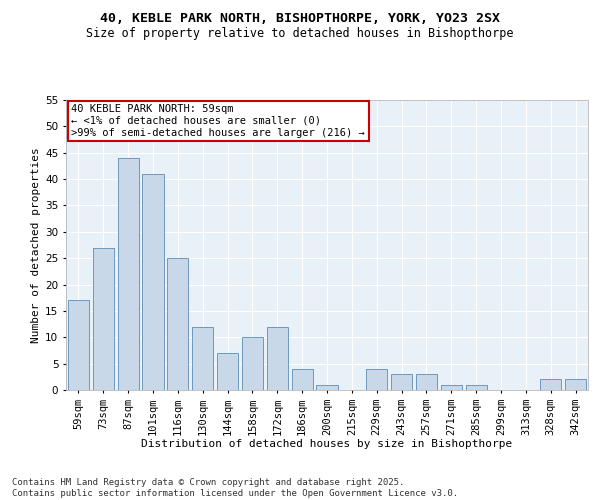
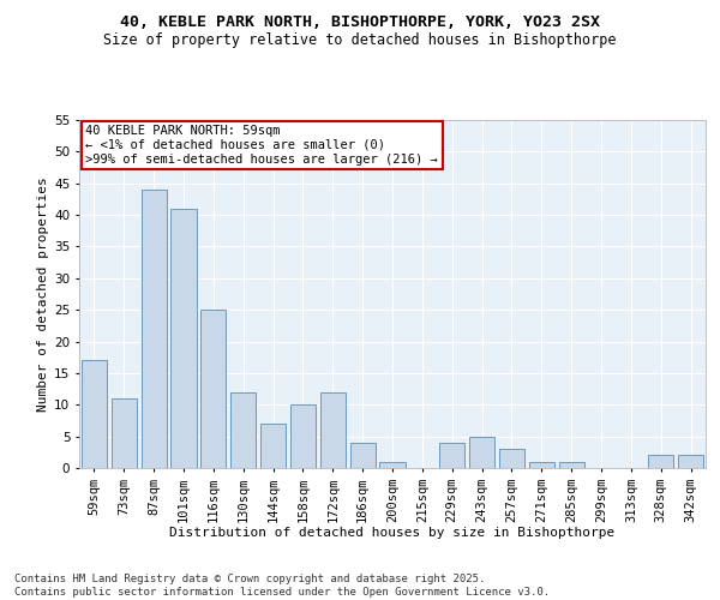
73sqm: 27 -> 11
243sqm: 3 -> 5
